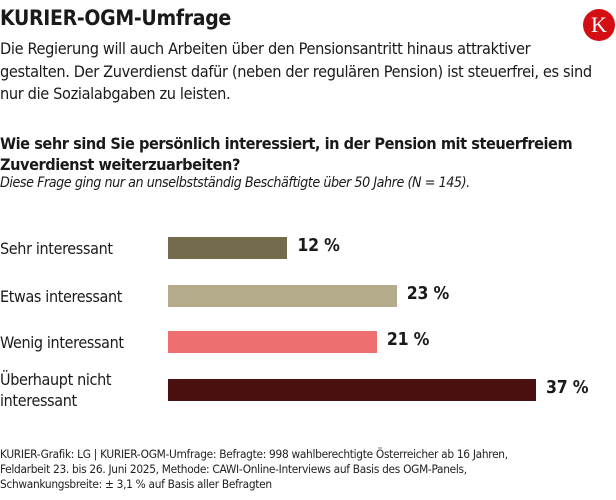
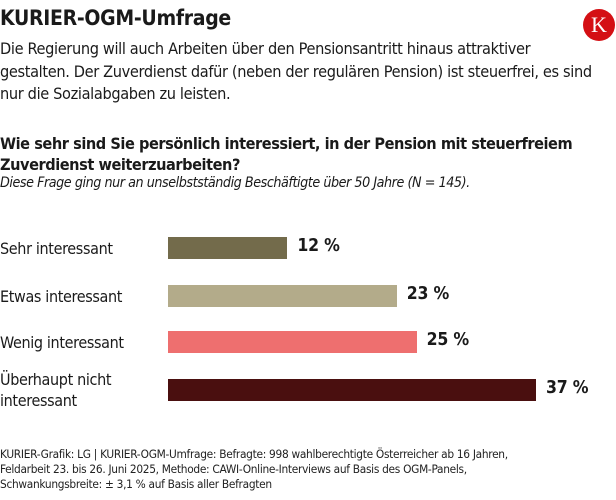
Wenig interessant: 21 -> 25
